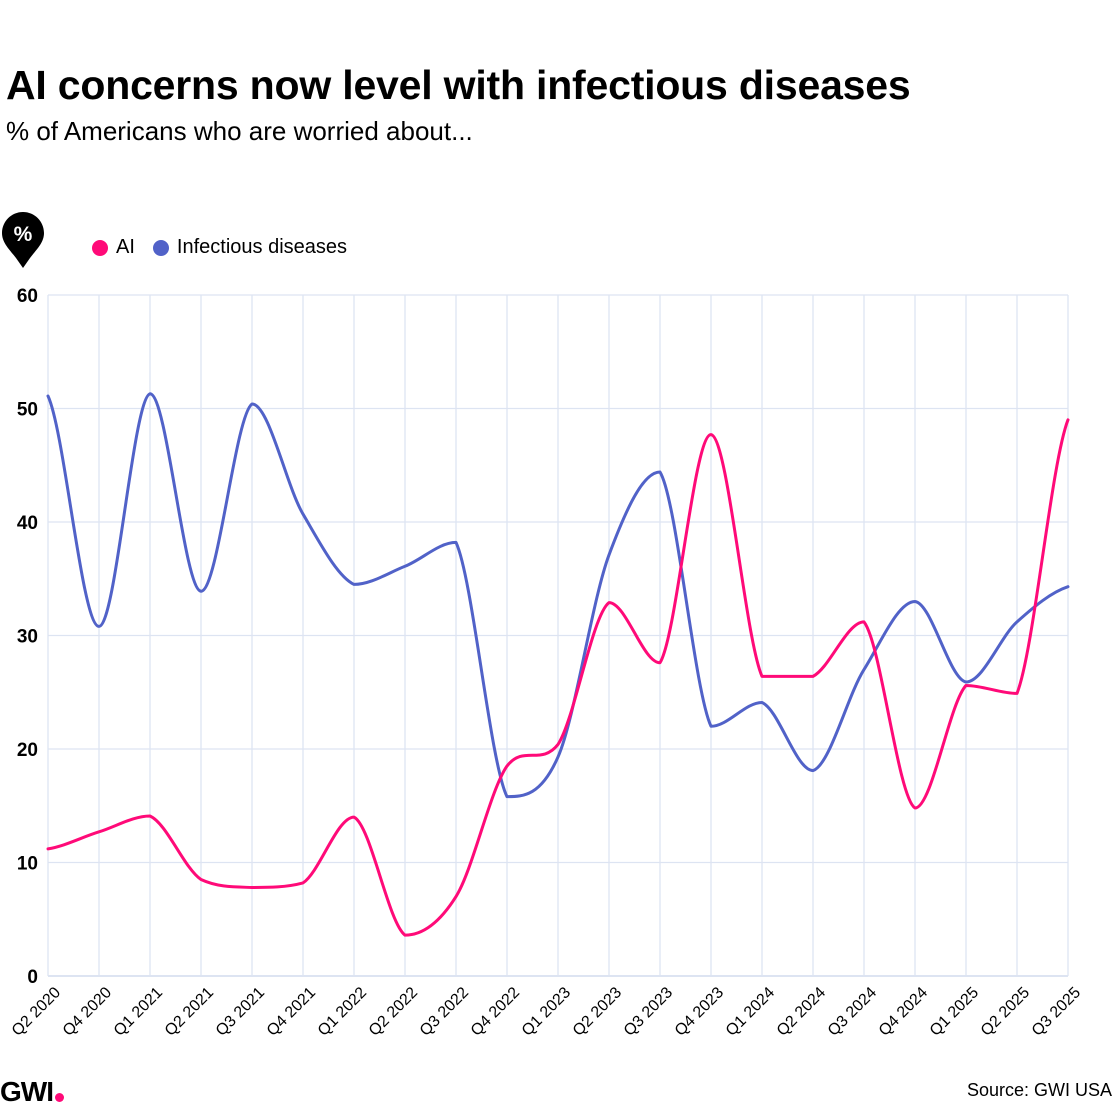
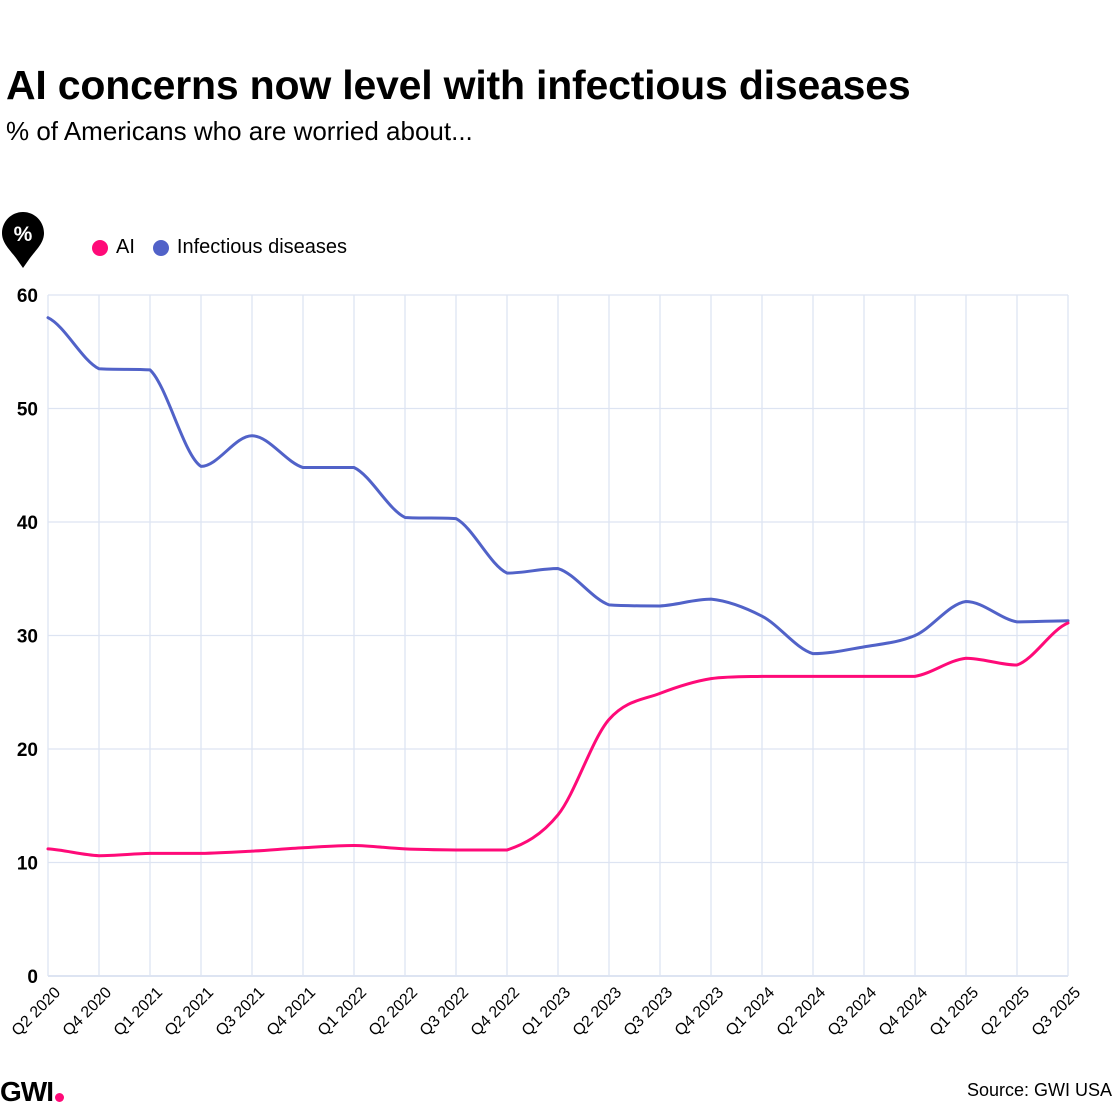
Infectious diseases/Q2 2020: 51.1 -> 58.0
AI/Q4 2020: 12.7 -> 10.6
Infectious diseases/Q4 2020: 30.8 -> 53.5
AI/Q1 2021: 14.1 -> 10.8
Infectious diseases/Q1 2021: 51.3 -> 53.4
AI/Q2 2021: 8.5 -> 10.8
Infectious diseases/Q2 2021: 33.9 -> 44.9
AI/Q3 2021: 7.8 -> 11.0
Infectious diseases/Q3 2021: 50.4 -> 47.6
AI/Q4 2021: 8.2 -> 11.3
Infectious diseases/Q4 2021: 40.7 -> 44.8
AI/Q1 2022: 14.0 -> 11.5
Infectious diseases/Q1 2022: 34.5 -> 44.8
AI/Q2 2022: 3.6 -> 11.2
Infectious diseases/Q2 2022: 36.1 -> 40.4
AI/Q3 2022: 7.0 -> 11.1
Infectious diseases/Q3 2022: 38.2 -> 40.3
AI/Q4 2022: 18.5 -> 11.1
Infectious diseases/Q4 2022: 15.8 -> 35.5
AI/Q1 2023: 20.4 -> 14.2
Infectious diseases/Q1 2023: 19.3 -> 35.9
AI/Q2 2023: 32.9 -> 22.6
Infectious diseases/Q2 2023: 37.1 -> 32.7
AI/Q3 2023: 27.6 -> 24.9
Infectious diseases/Q3 2023: 44.4 -> 32.6
AI/Q4 2023: 47.7 -> 26.2
Infectious diseases/Q4 2023: 22.0 -> 33.2
Infectious diseases/Q1 2024: 24.1 -> 31.7
Infectious diseases/Q2 2024: 18.1 -> 28.4
AI/Q3 2024: 31.2 -> 26.4
Infectious diseases/Q3 2024: 27.0 -> 29.0
AI/Q4 2024: 14.8 -> 26.4
Infectious diseases/Q4 2024: 33.0 -> 30.0
AI/Q1 2025: 25.6 -> 28.0
Infectious diseases/Q1 2025: 25.9 -> 33.0
AI/Q2 2025: 24.9 -> 27.4
AI/Q3 2025: 49.0 -> 31.1
Infectious diseases/Q3 2025: 34.3 -> 31.3
